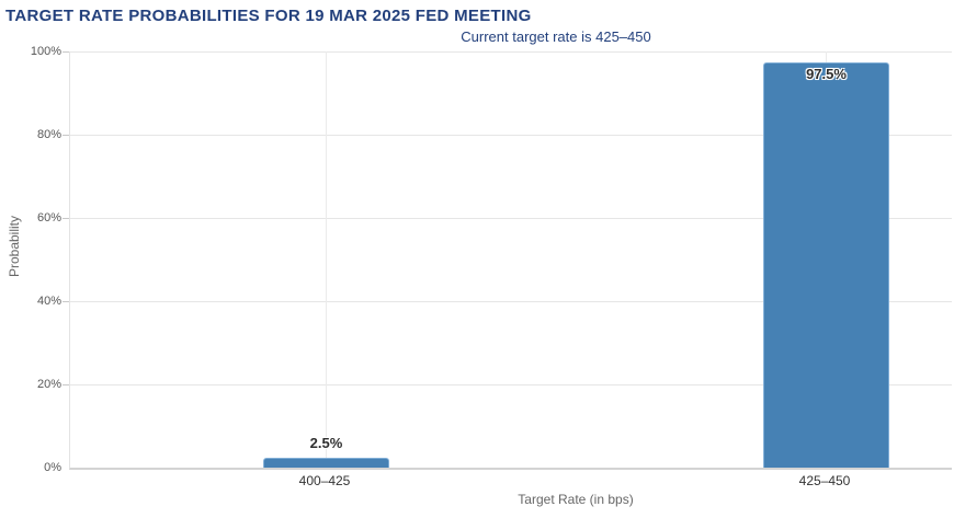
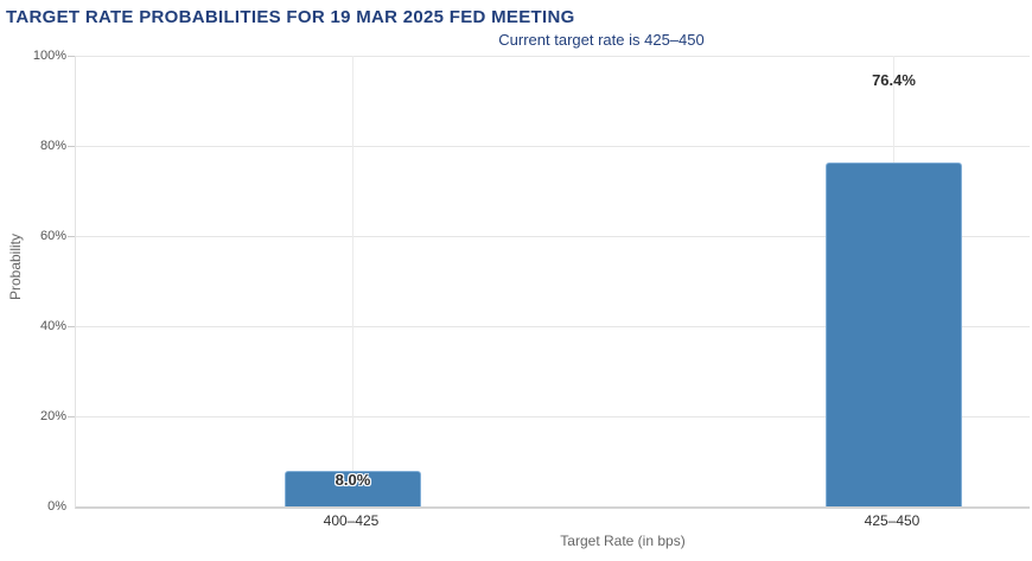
400–425: 2.5% -> 8.0%
425–450: 97.5% -> 76.4%
